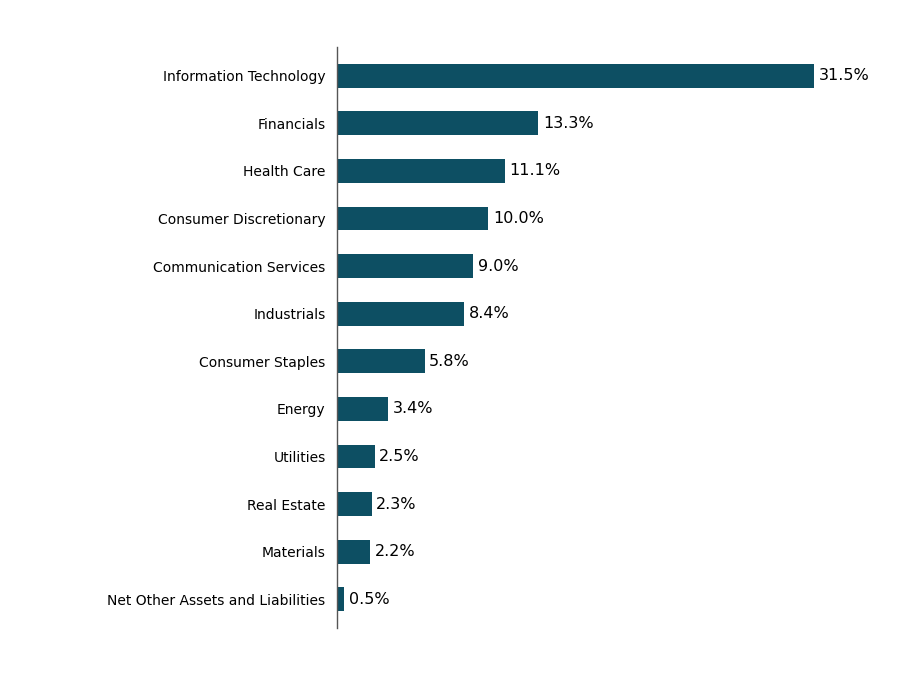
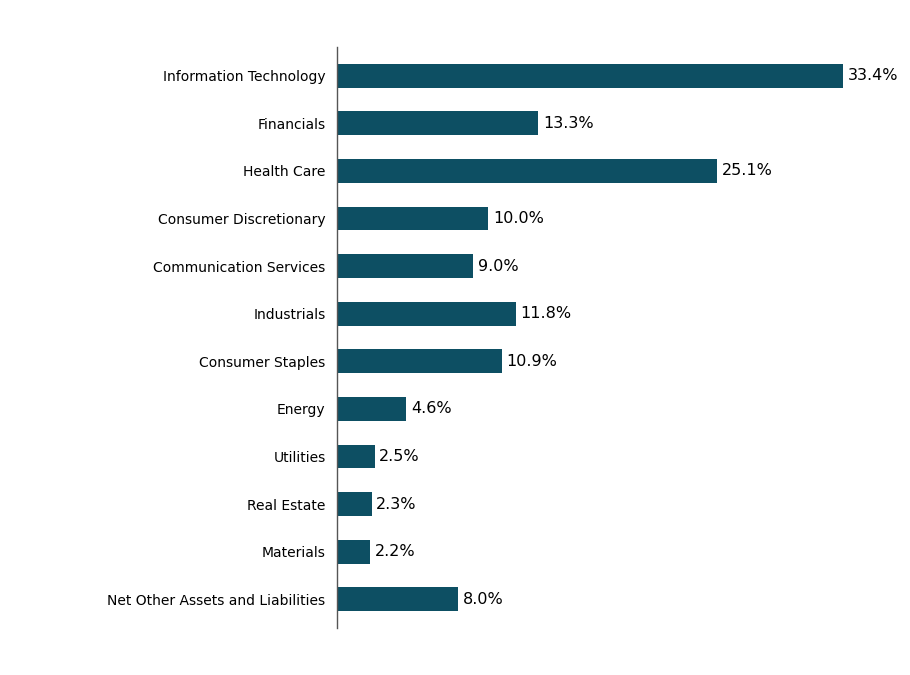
Information Technology: 31.5% -> 33.4%
Health Care: 11.1% -> 25.1%
Industrials: 8.4% -> 11.8%
Consumer Staples: 5.8% -> 10.9%
Energy: 3.4% -> 4.6%
Net Other Assets and Liabilities: 0.5% -> 8.0%
